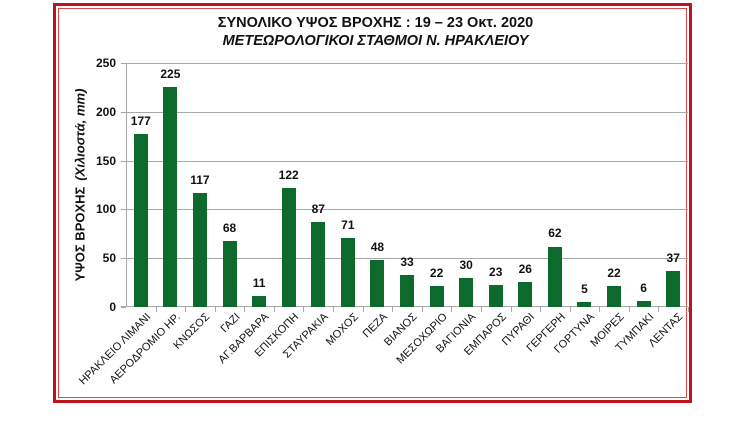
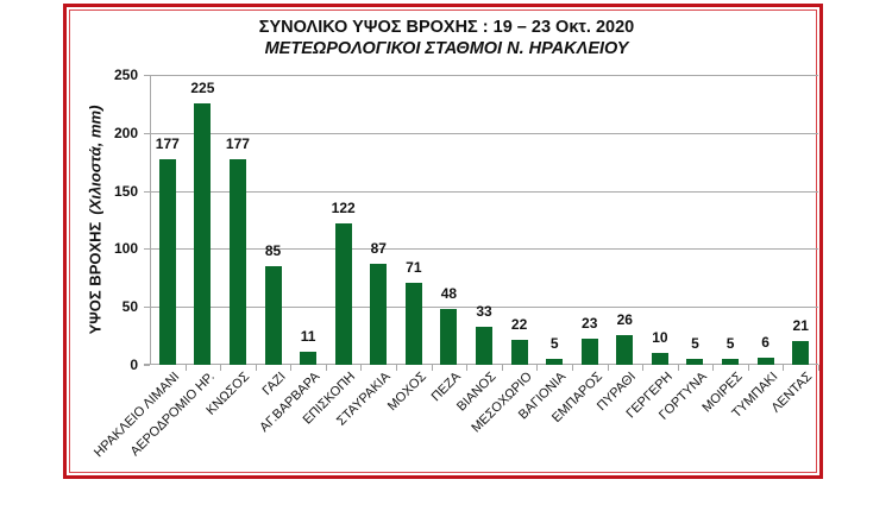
ΚΝΩΣΟΣ: 117 -> 177
ΓΑΖΙ: 68 -> 85
ΒΑΓΙΟΝΙΑ: 30 -> 5
ΓΕΡΓΕΡΗ: 62 -> 10
ΜΟΙΡΕΣ: 22 -> 5
ΛΕΝΤΑΣ: 37 -> 21
